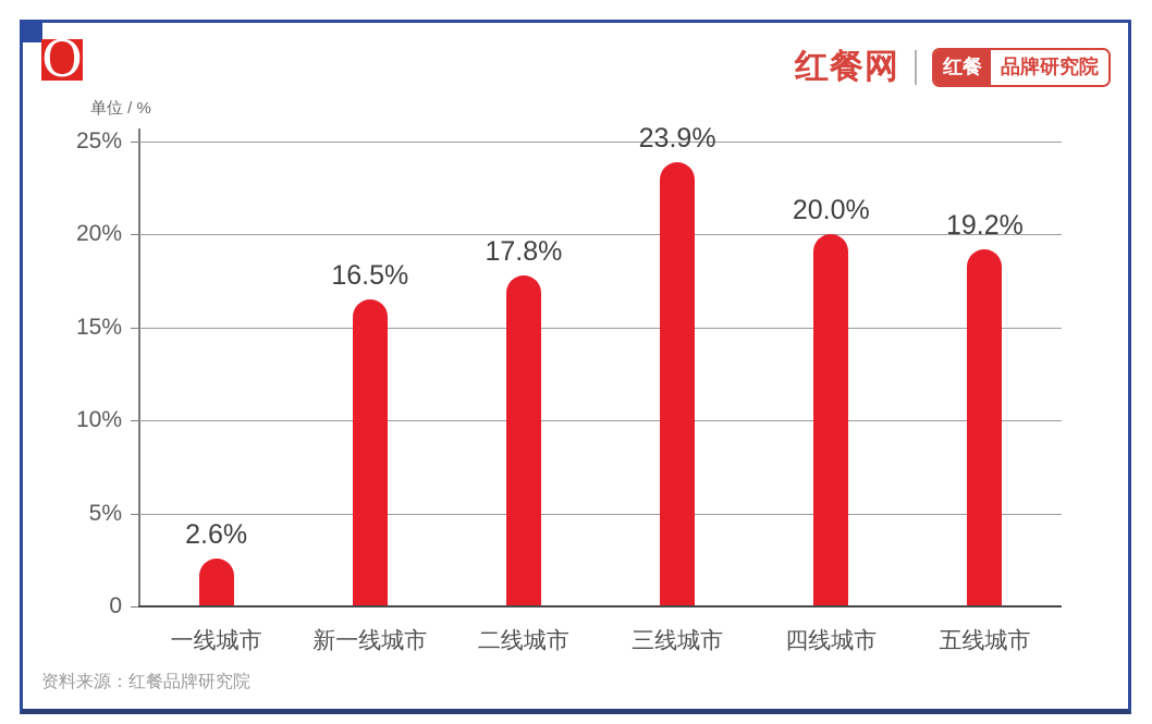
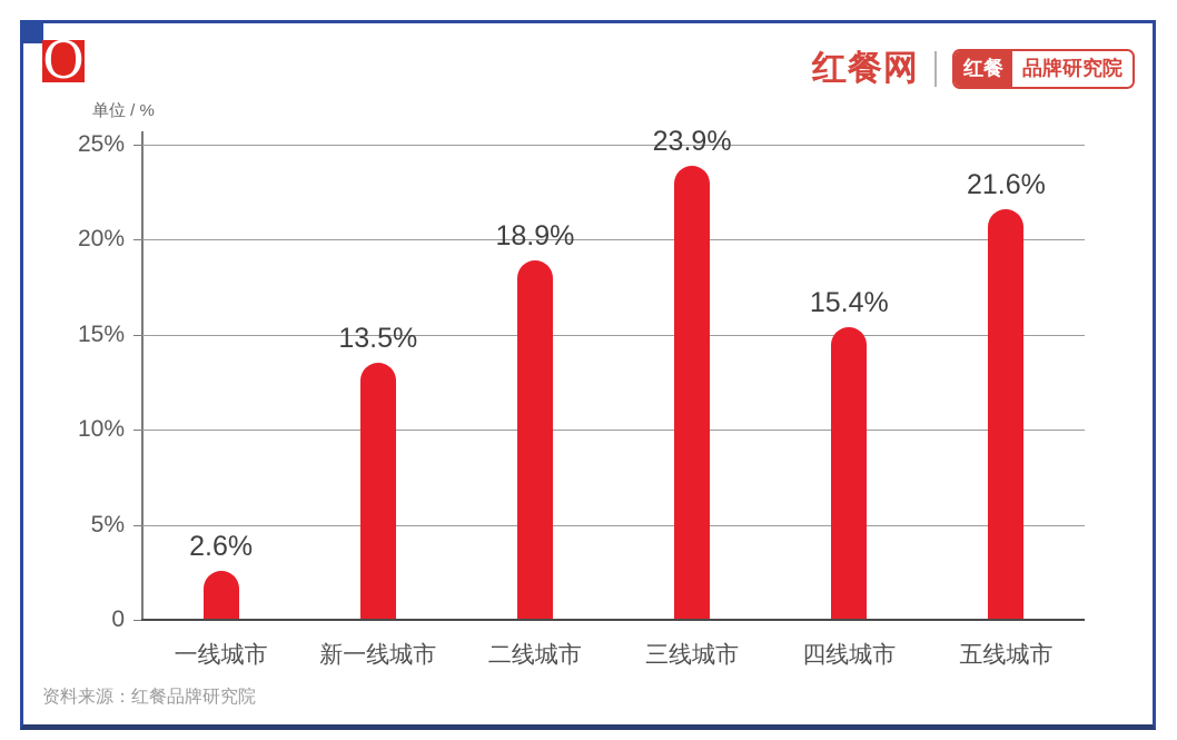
新一线城市: 16.5% -> 13.5%
二线城市: 17.8% -> 18.9%
四线城市: 20.0% -> 15.4%
五线城市: 19.2% -> 21.6%
